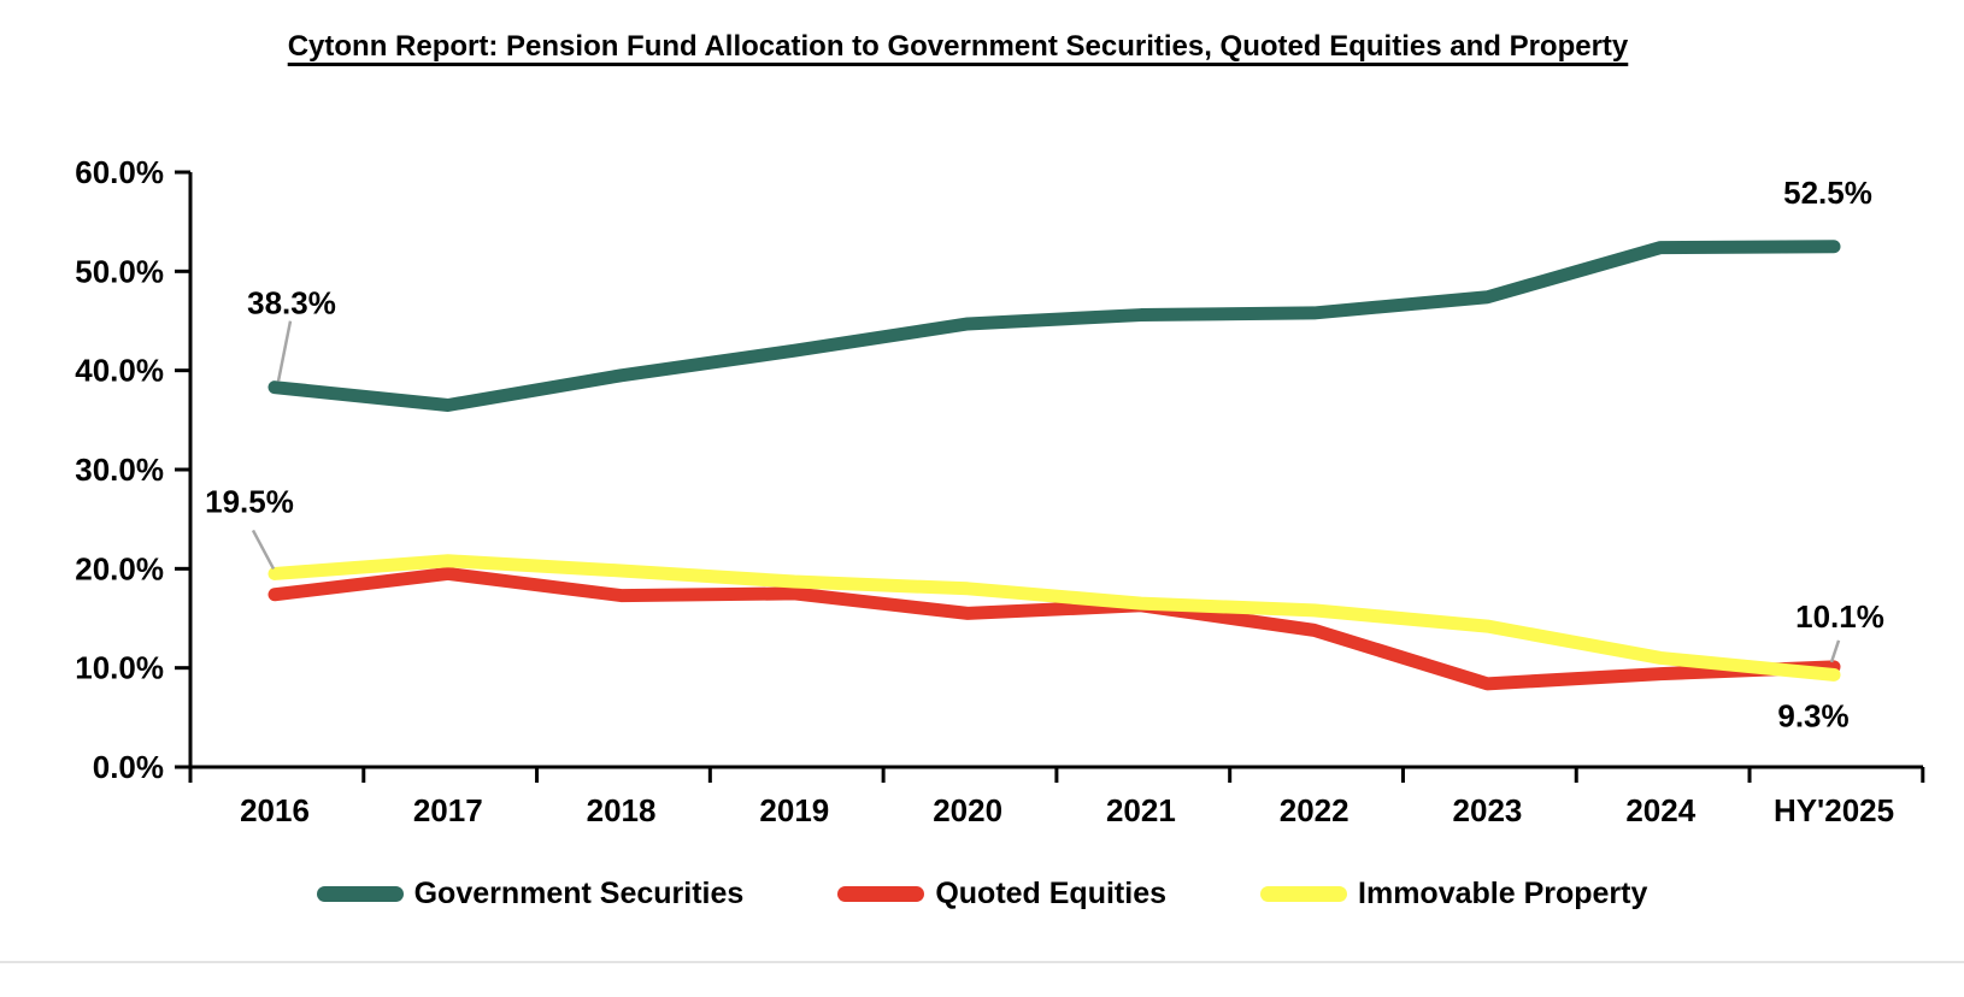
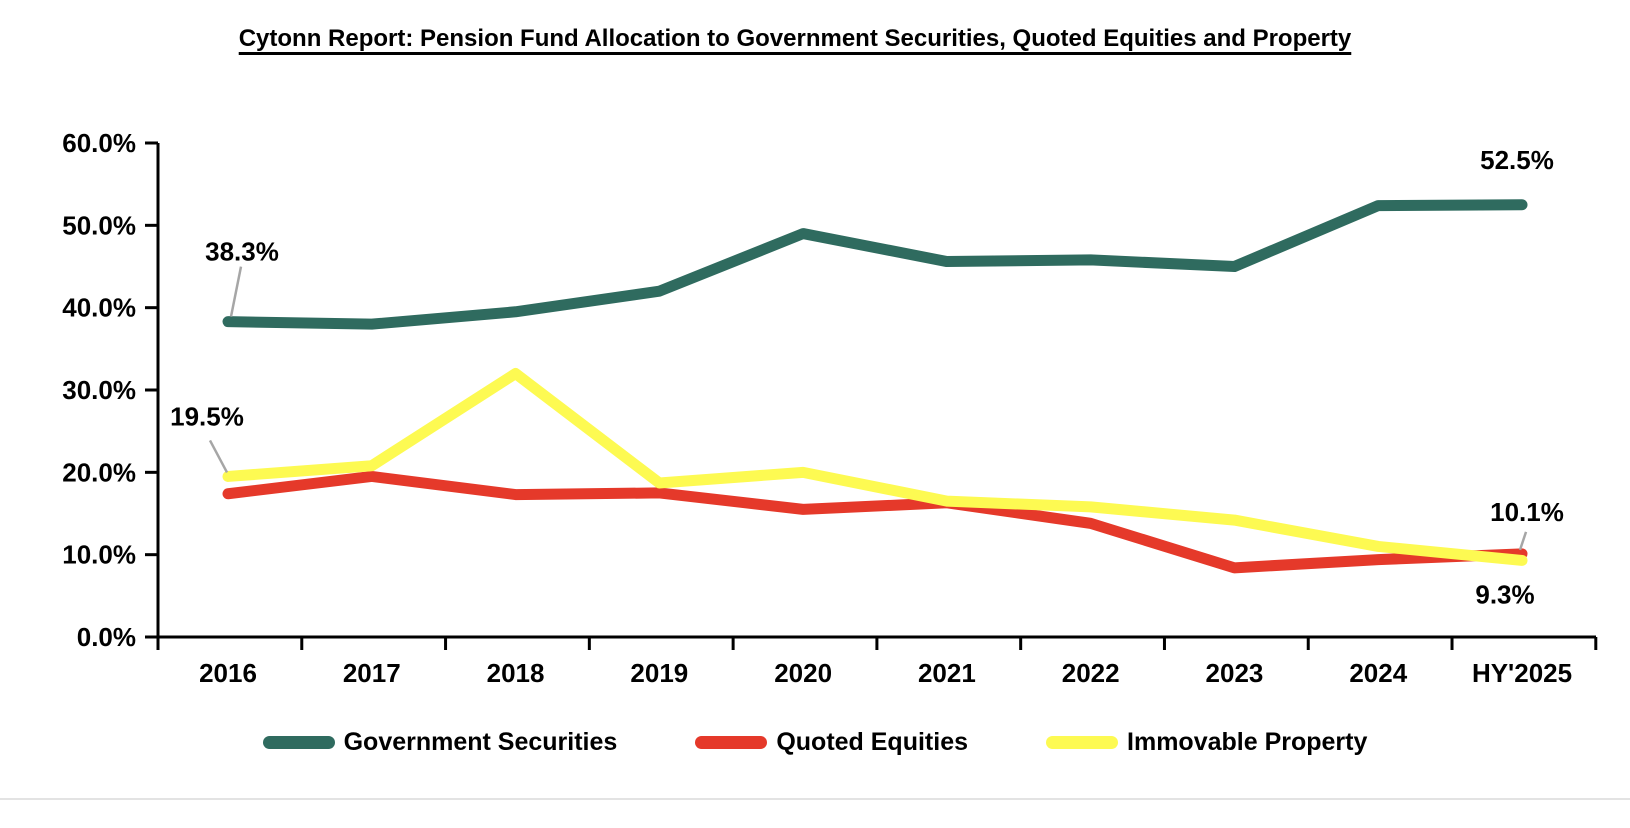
Government Securities/2017: 36% -> 38%
Immovable Property/2018: 20% -> 32%
Government Securities/2020: 45% -> 49%
Immovable Property/2020: 18% -> 20%
Government Securities/2023: 47% -> 45%
